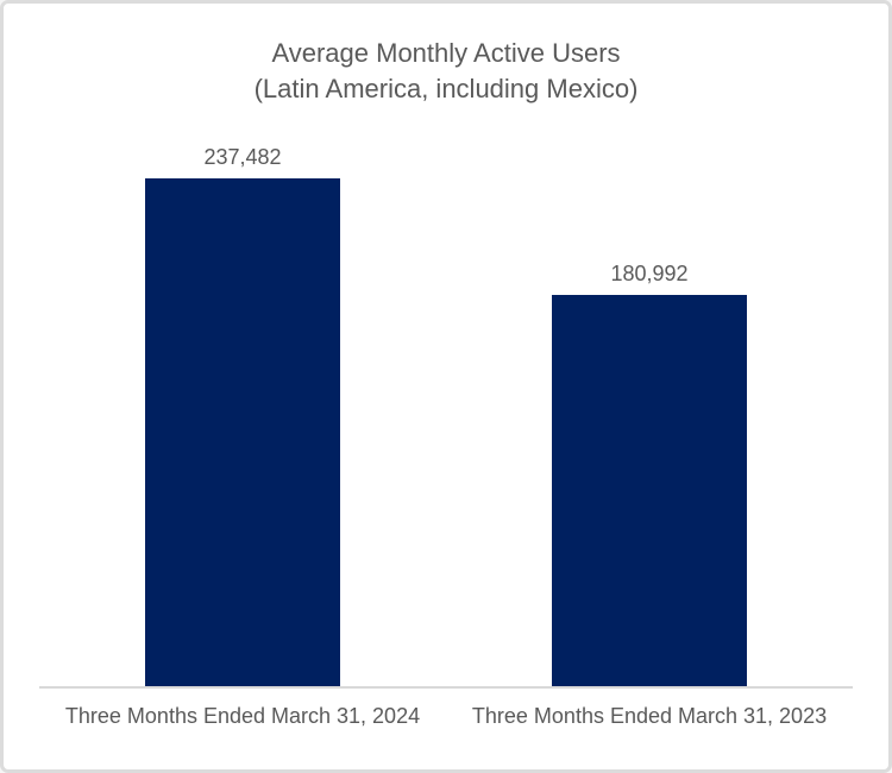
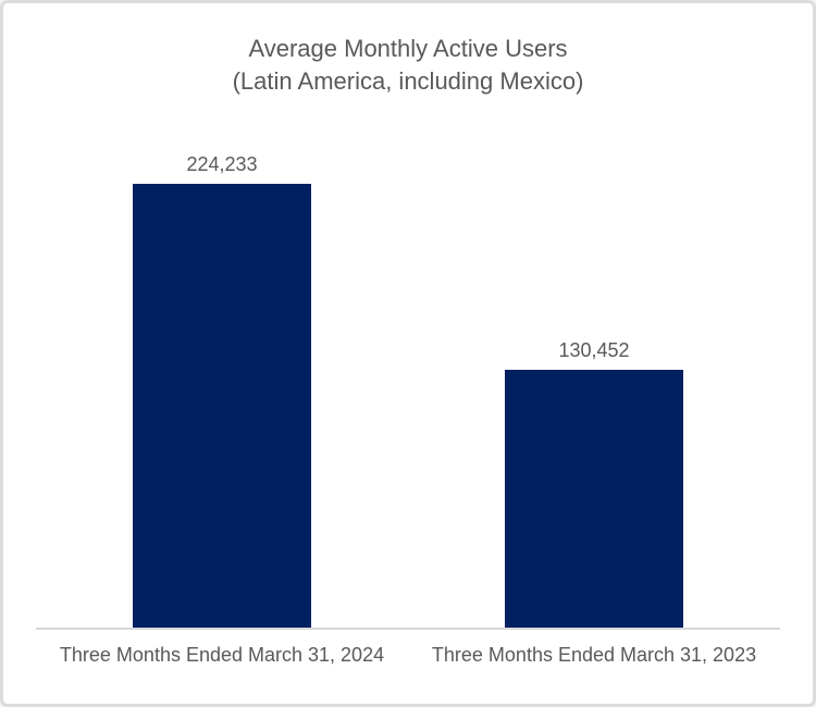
Three Months Ended March 31, 2024: 237,482 -> 224,233
Three Months Ended March 31, 2023: 180,992 -> 130,452
